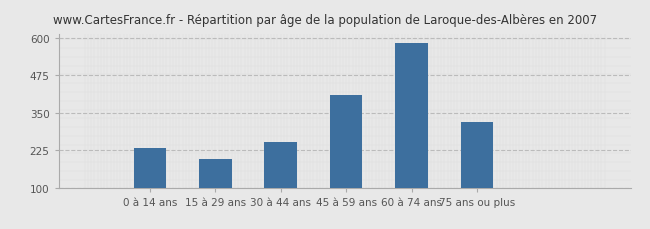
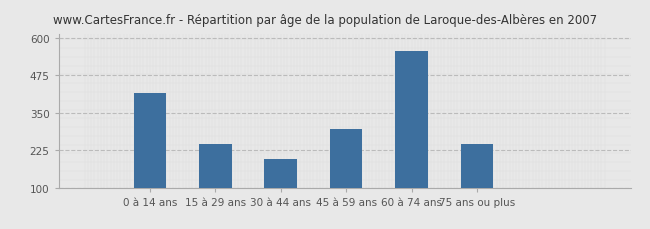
0 à 14 ans: 232 -> 415
15 à 29 ans: 196 -> 245
30 à 44 ans: 252 -> 195
45 à 59 ans: 410 -> 295
60 à 74 ans: 583 -> 555
75 ans ou plus: 318 -> 245
